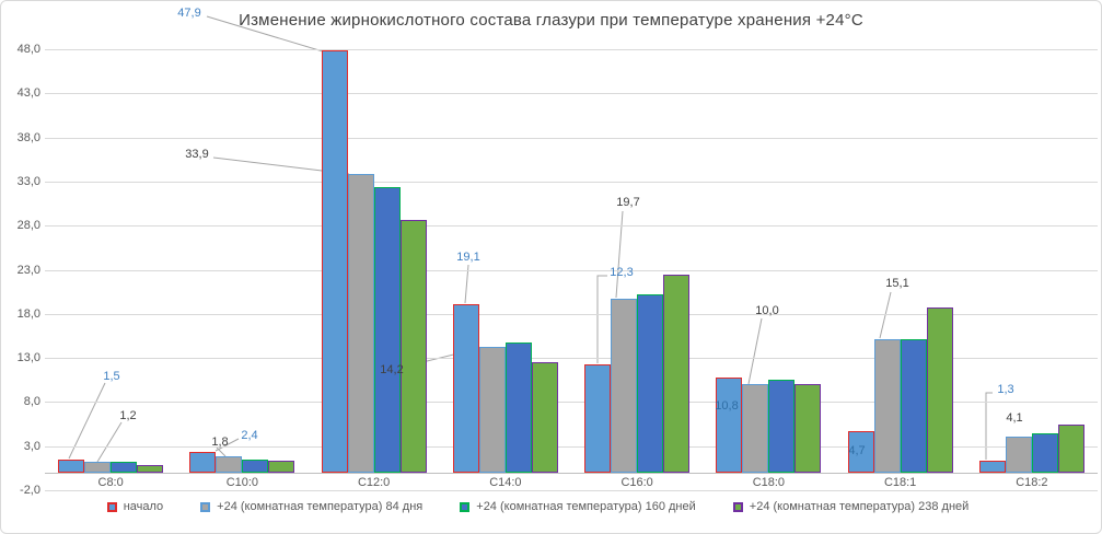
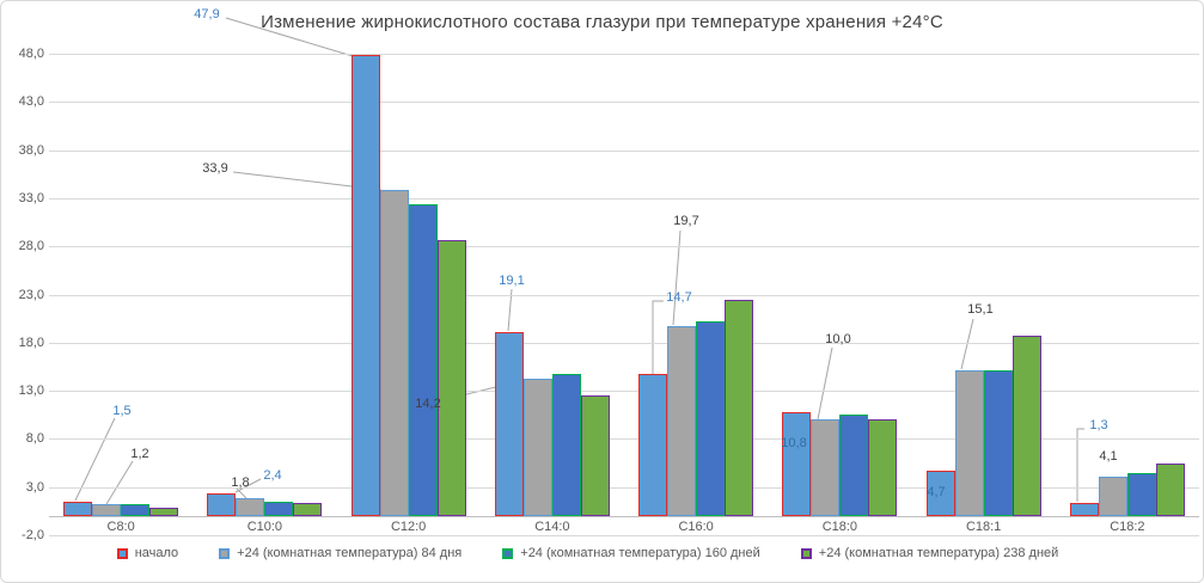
начало/C16:0: 12,3 -> 14,7
